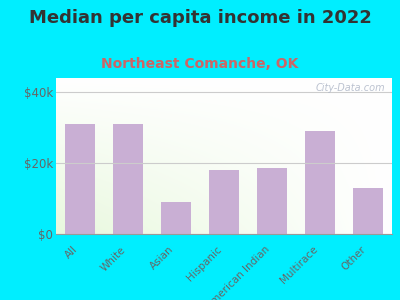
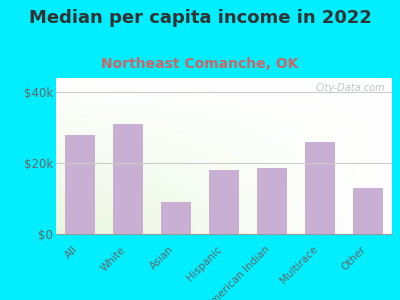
All: $31.0k -> $28.0k
Multirace: $29.0k -> $26.0k
